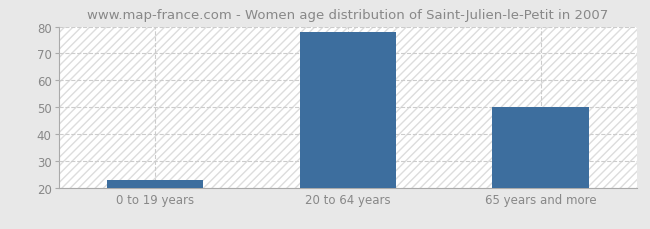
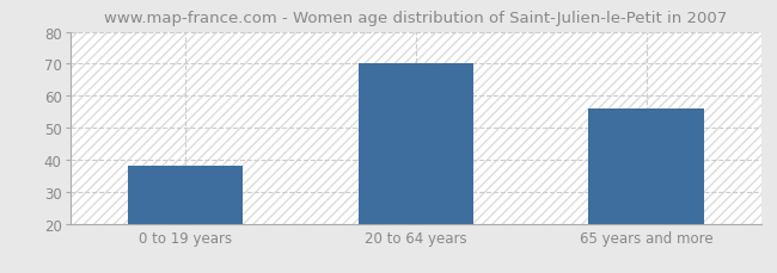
0 to 19 years: 23 -> 38
20 to 64 years: 78 -> 70
65 years and more: 50 -> 56
